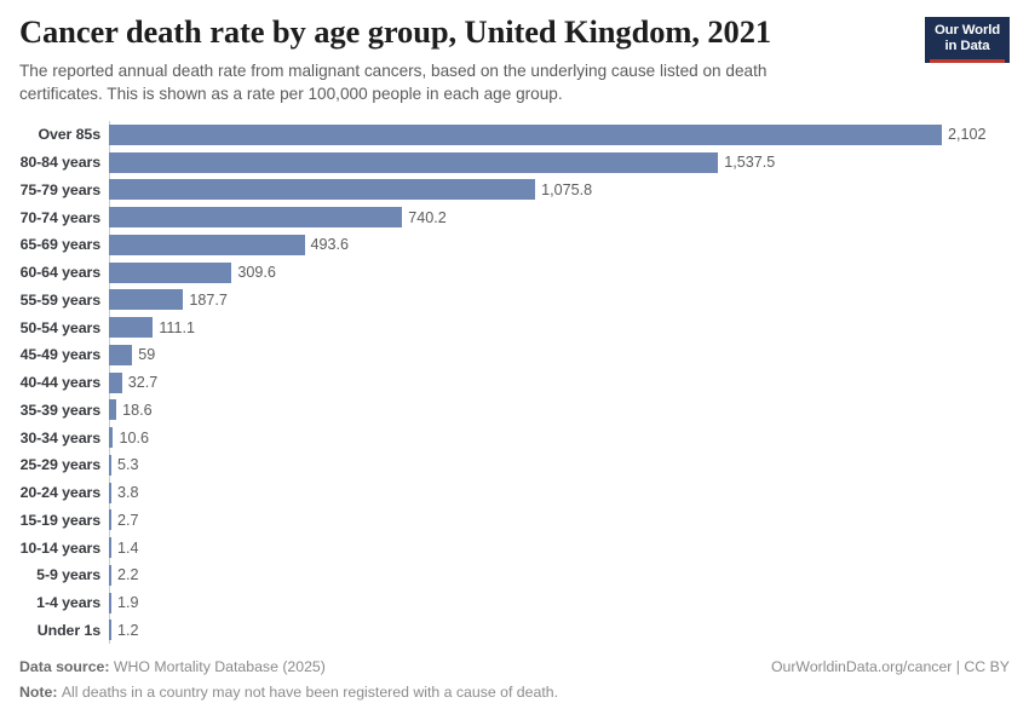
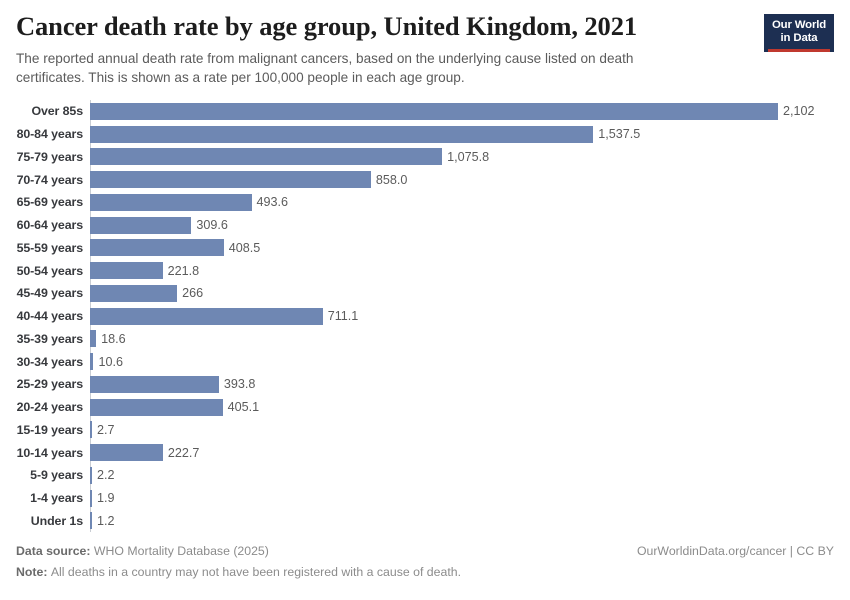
70-74 years: 740.2 -> 858.0
55-59 years: 187.7 -> 408.5
50-54 years: 111.1 -> 221.8
45-49 years: 59 -> 266
40-44 years: 32.7 -> 711.1
25-29 years: 5.3 -> 393.8
20-24 years: 3.8 -> 405.1
10-14 years: 1.4 -> 222.7
